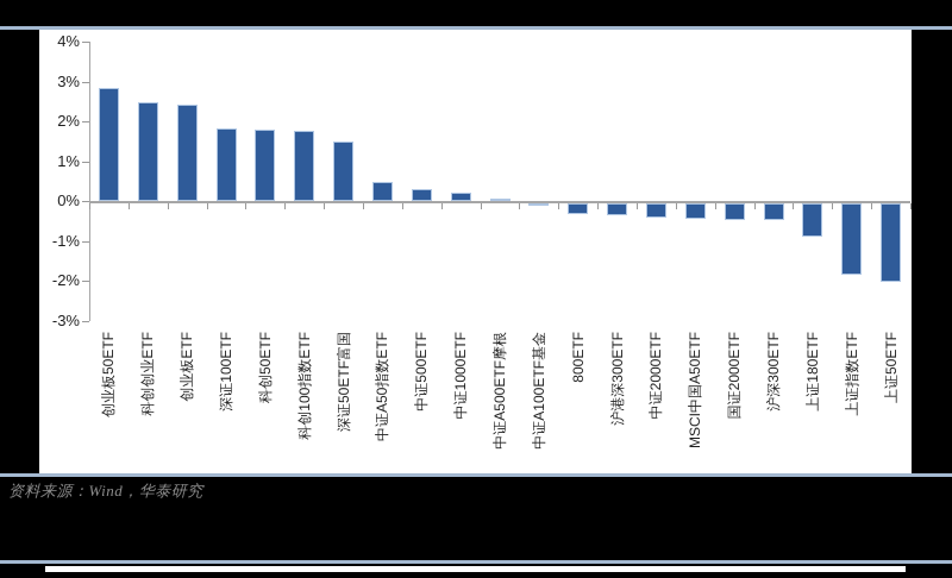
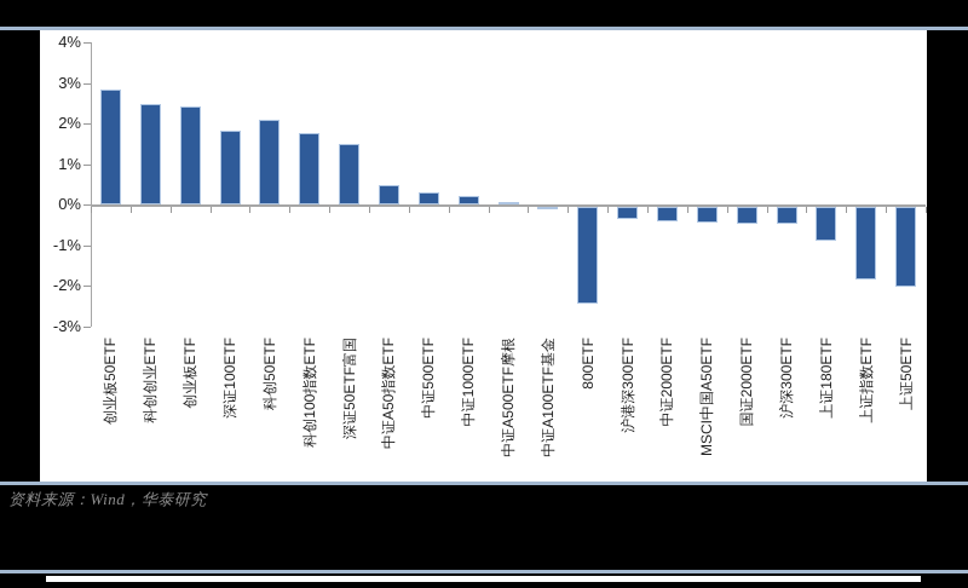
科创50ETF: 1.8% -> 2.1%
800ETF: -0.3% -> -2.4%
